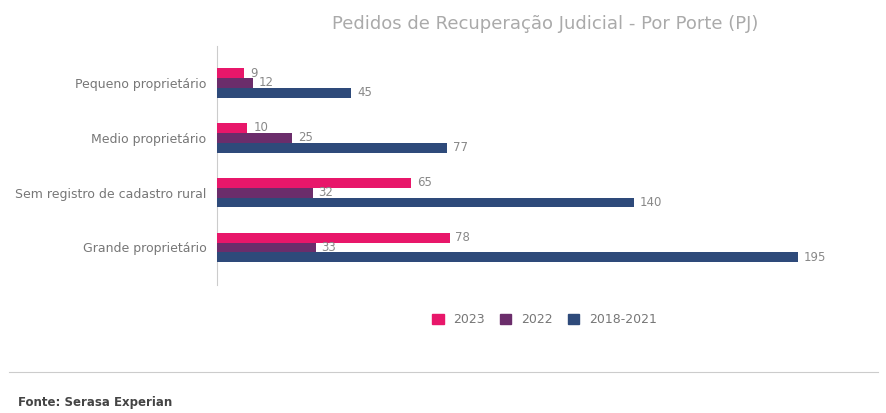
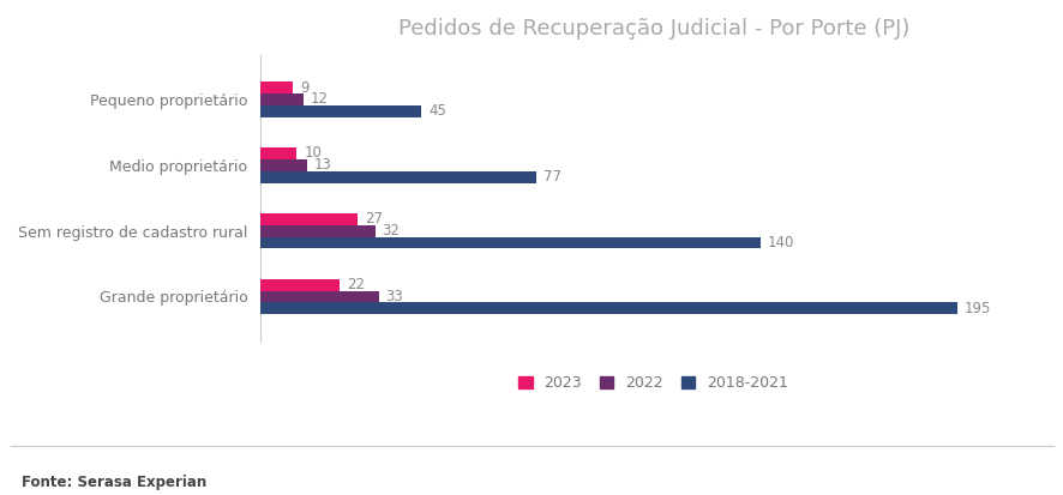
2022/Medio proprietário: 25 -> 13
2023/Sem registro de cadastro rural: 65 -> 27
2023/Grande proprietário: 78 -> 22
